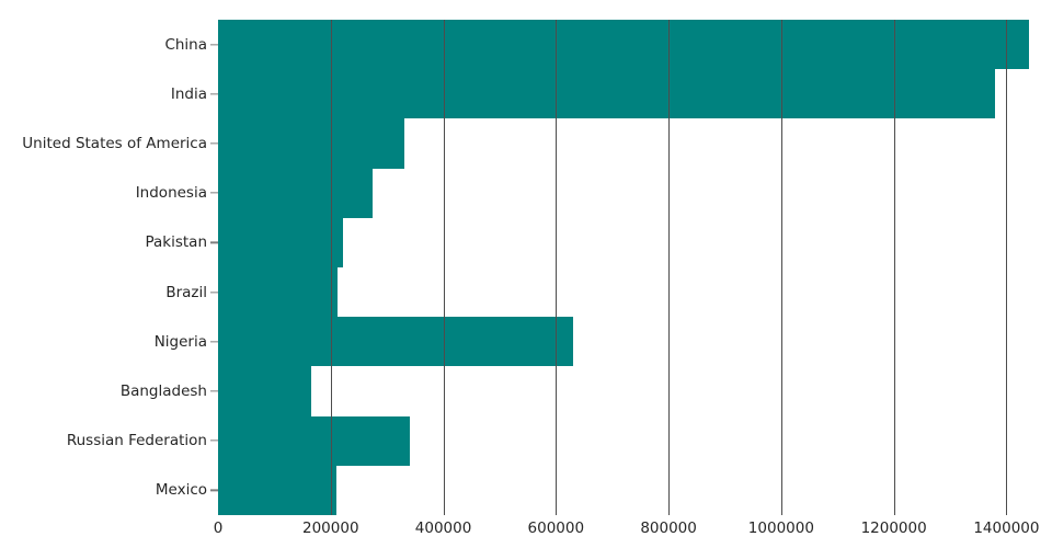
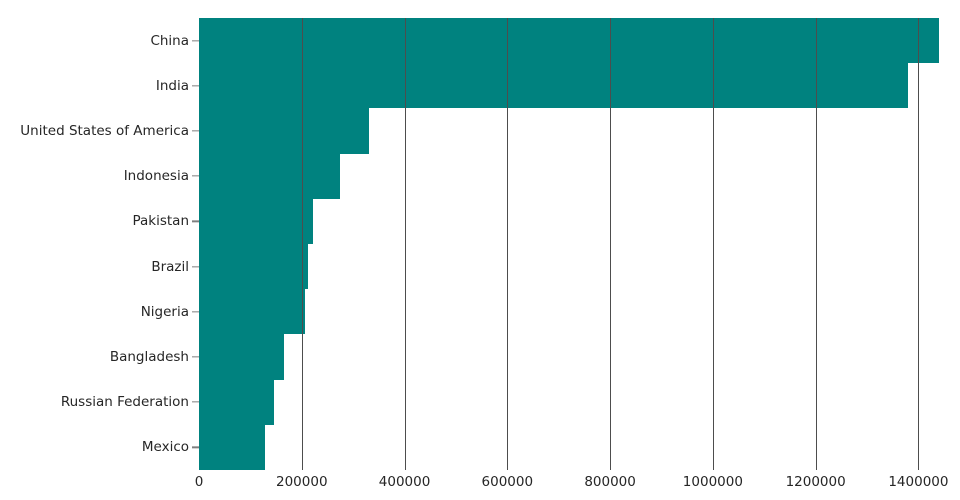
Nigeria: 630000 -> 210000
Russian Federation: 340000 -> 150000
Mexico: 210000 -> 130000
